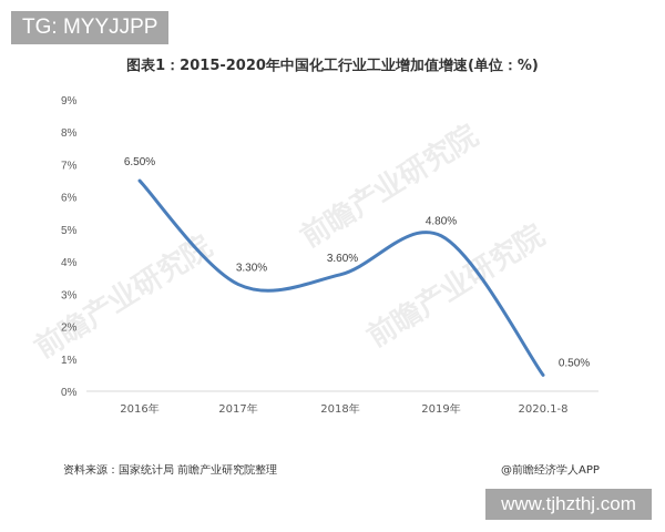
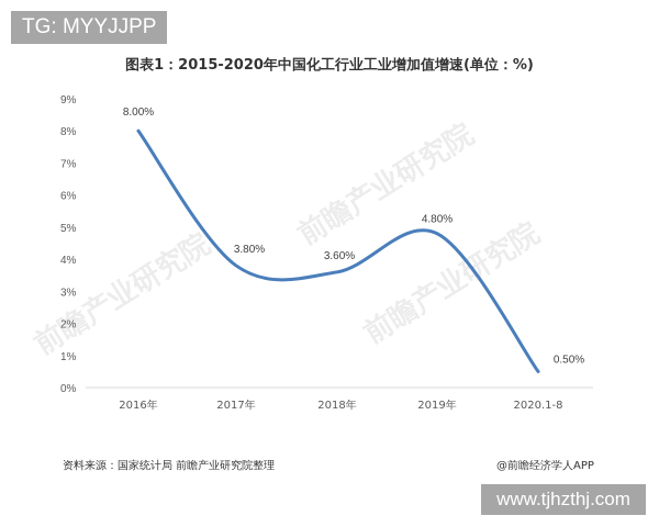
2016年: 6.50% -> 8.00%
2017年: 3.30% -> 3.80%
